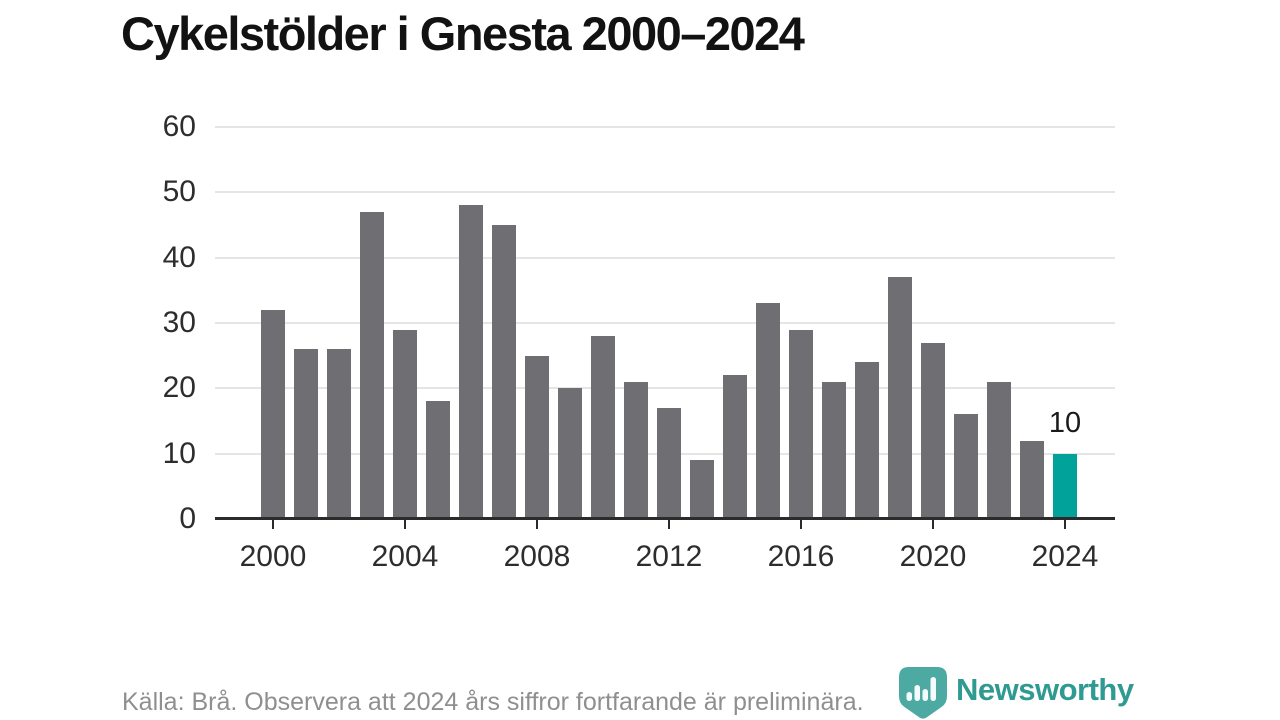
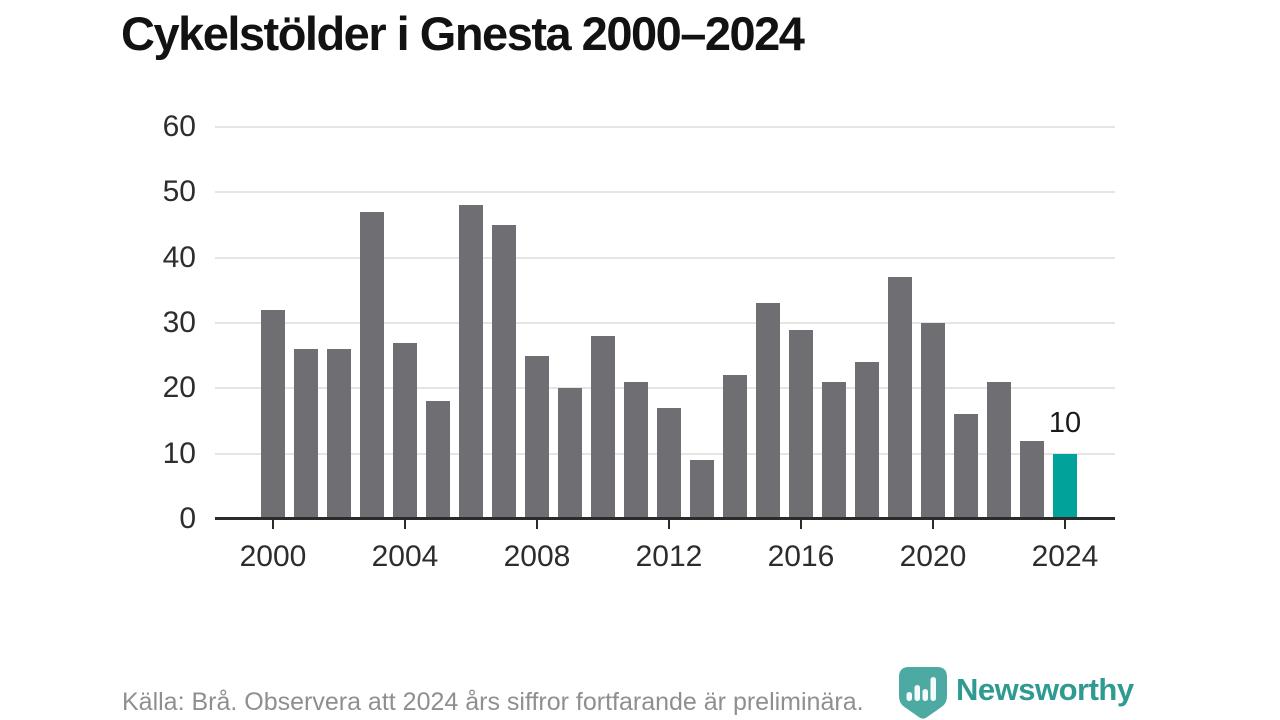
2004: 29 -> 27
2020: 27 -> 30
